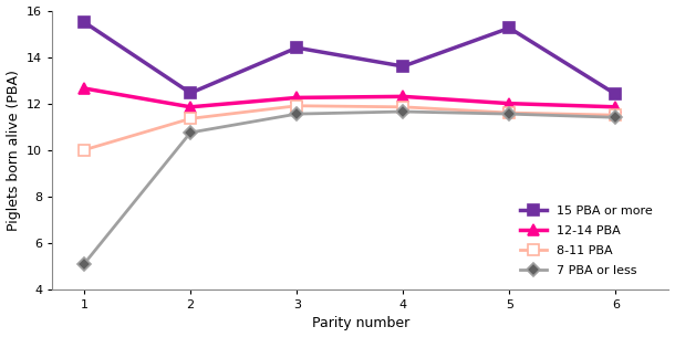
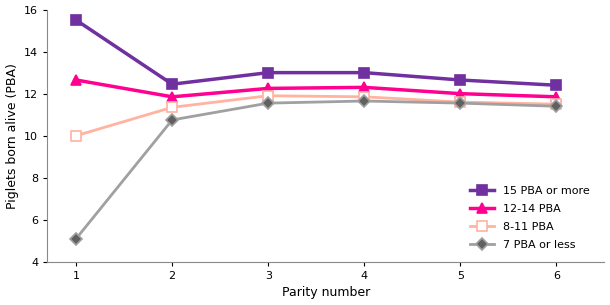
15 PBA or more/3: 14.40 -> 13.00
15 PBA or more/4: 13.60 -> 13.00
15 PBA or more/5: 15.25 -> 12.65
